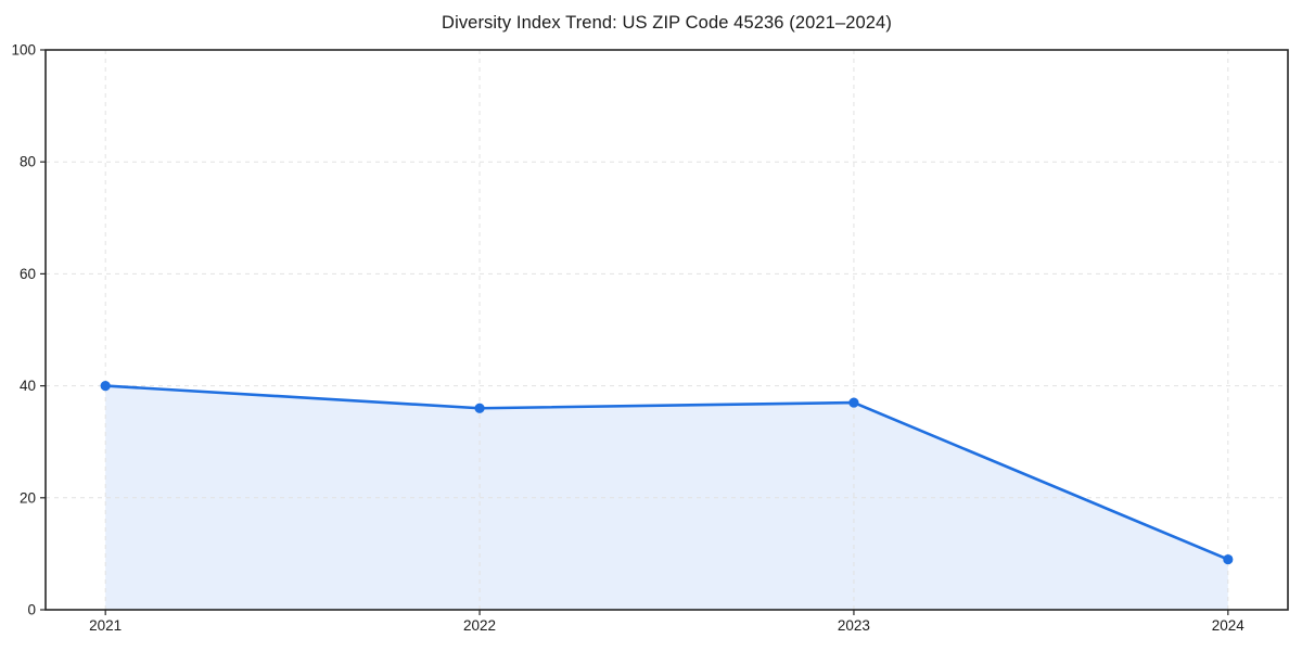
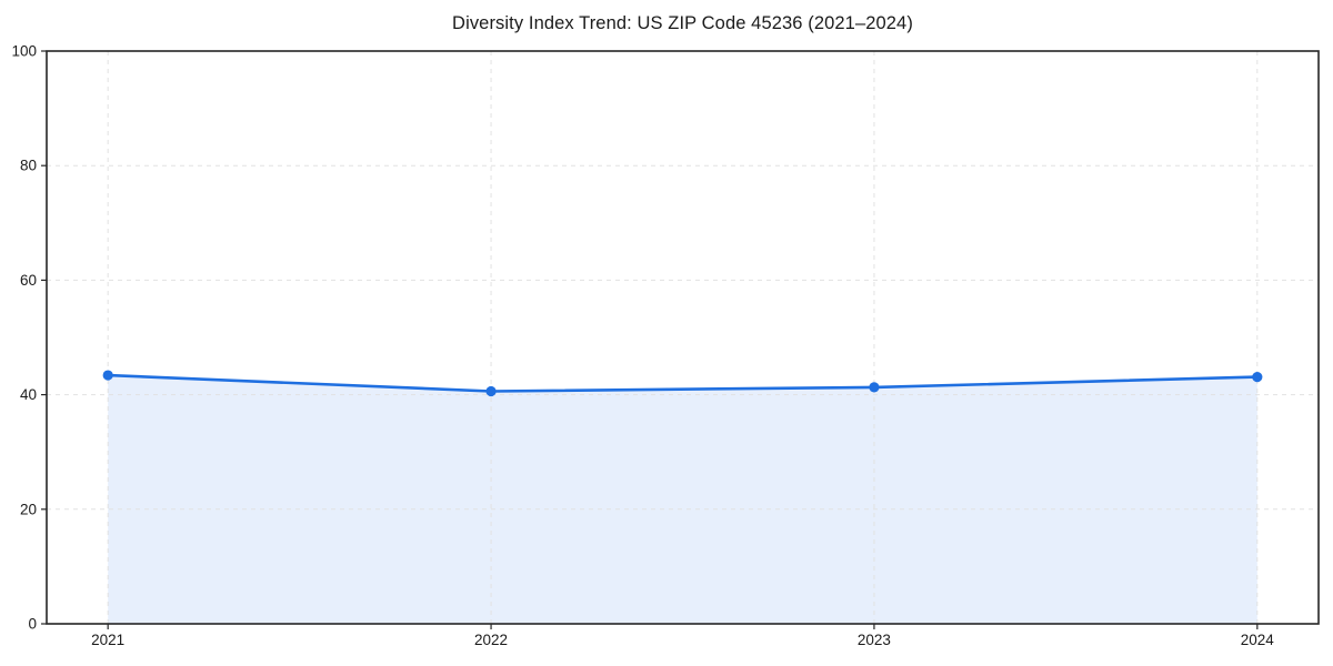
2021: 40 -> 43
2022: 36 -> 41
2023: 37 -> 41
2024: 9 -> 43
